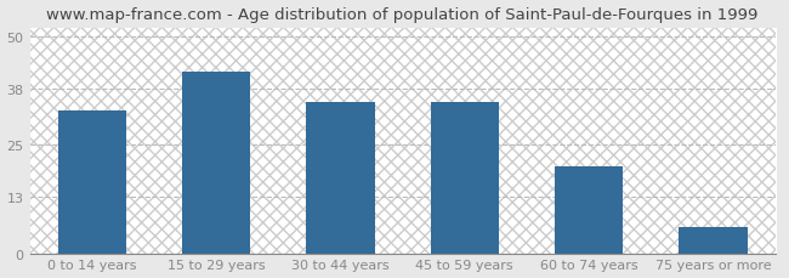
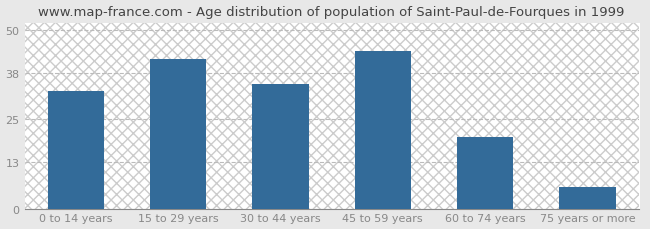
45 to 59 years: 35 -> 44
